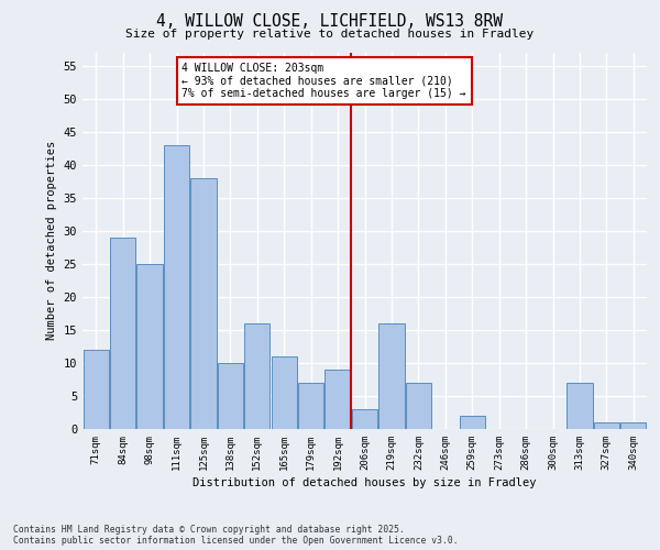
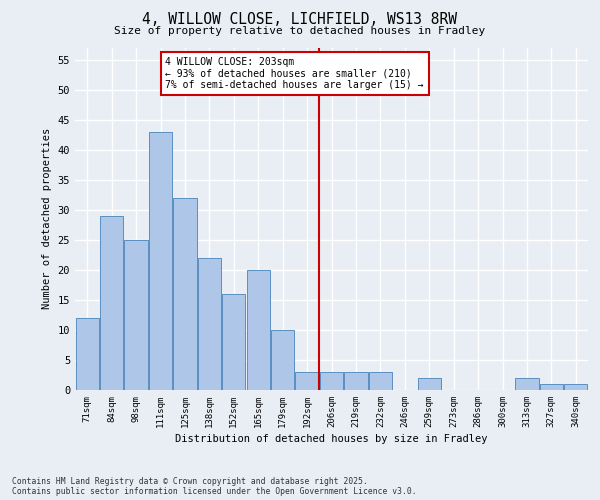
125sqm: 38 -> 32
138sqm: 10 -> 22
165sqm: 11 -> 20
179sqm: 7 -> 10
192sqm: 9 -> 3
219sqm: 16 -> 3
232sqm: 7 -> 3
313sqm: 7 -> 2
